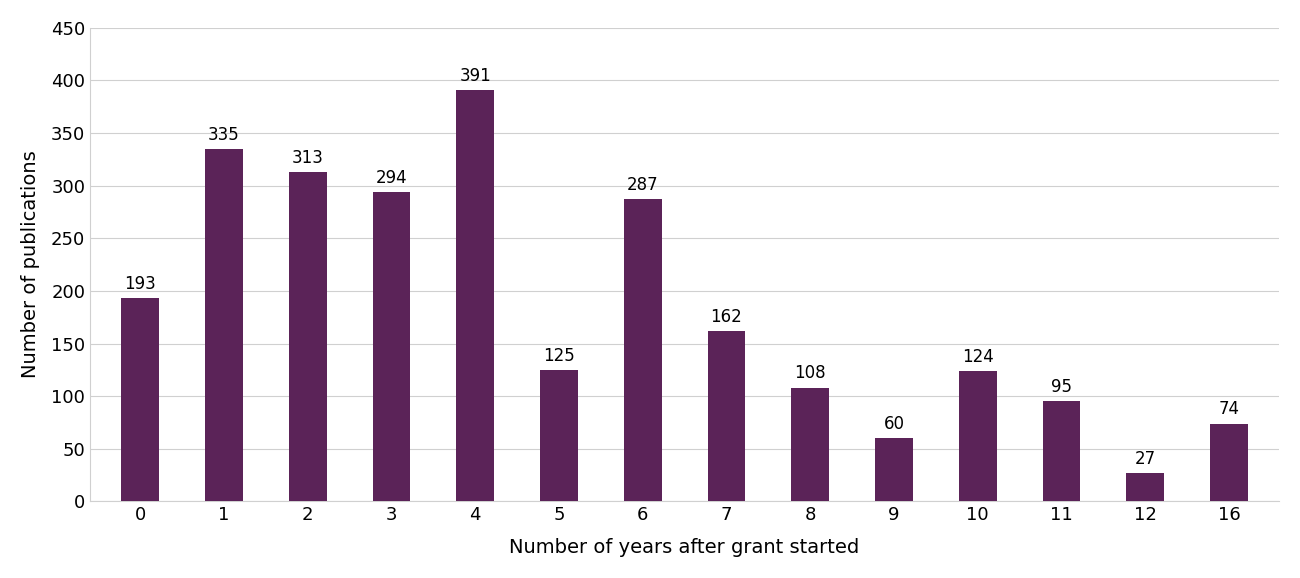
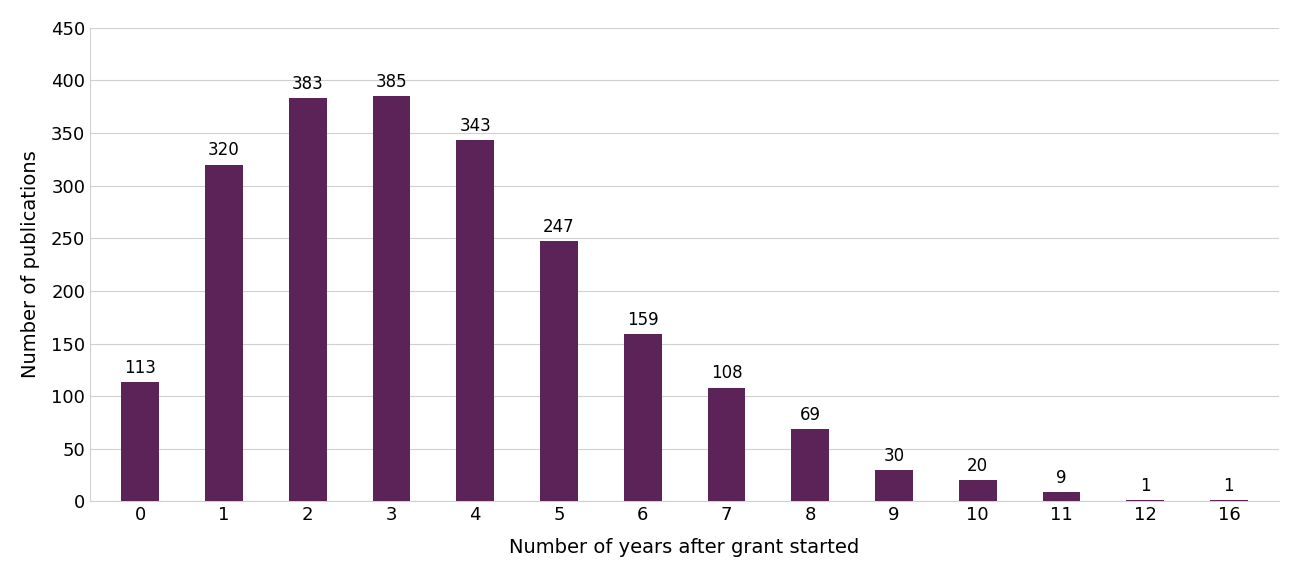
0: 193 -> 113
1: 335 -> 320
2: 313 -> 383
3: 294 -> 385
4: 391 -> 343
5: 125 -> 247
6: 287 -> 159
7: 162 -> 108
8: 108 -> 69
9: 60 -> 30
10: 124 -> 20
11: 95 -> 9
12: 27 -> 1
16: 74 -> 1
